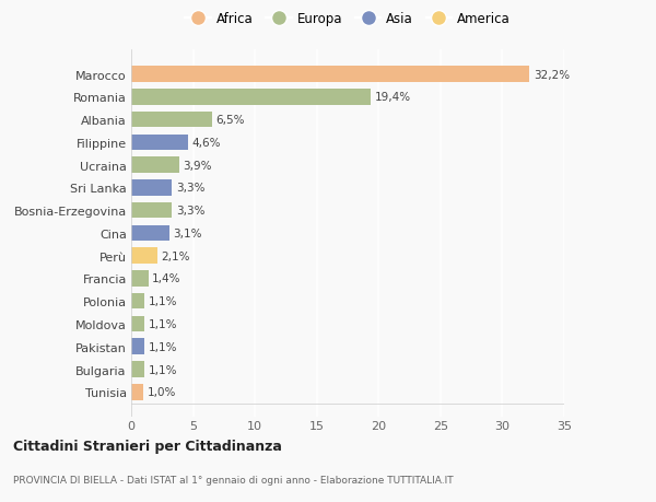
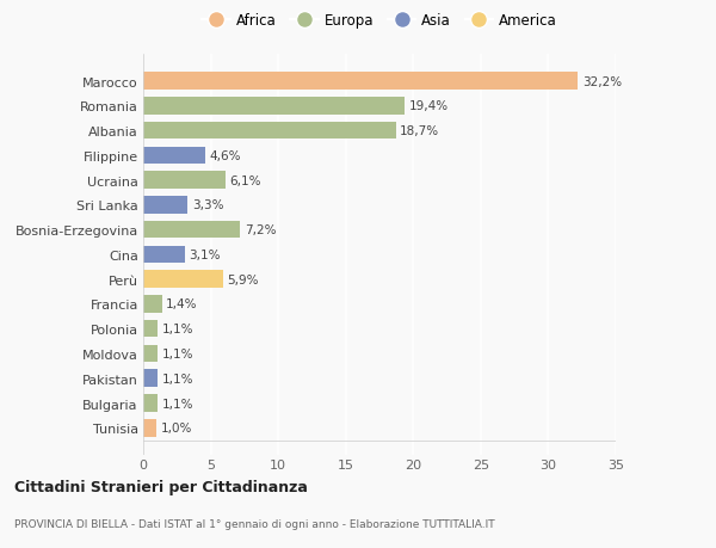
Albania: 6,5% -> 18,7%
Ucraina: 3,9% -> 6,1%
Bosnia-Erzegovina: 3,3% -> 7,2%
Perù: 2,1% -> 5,9%
